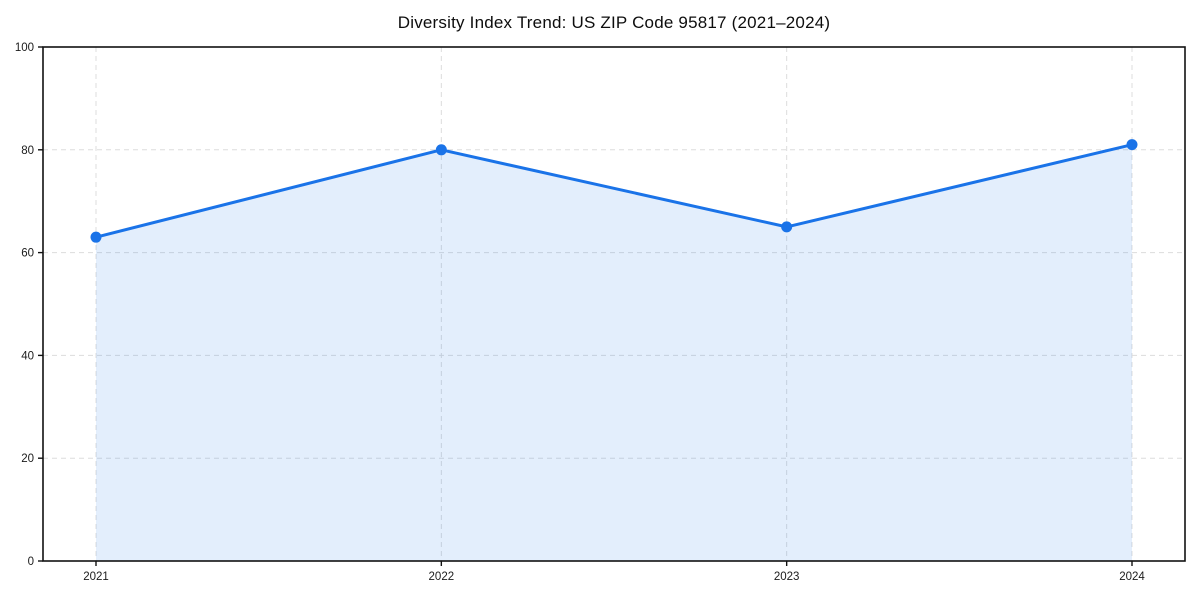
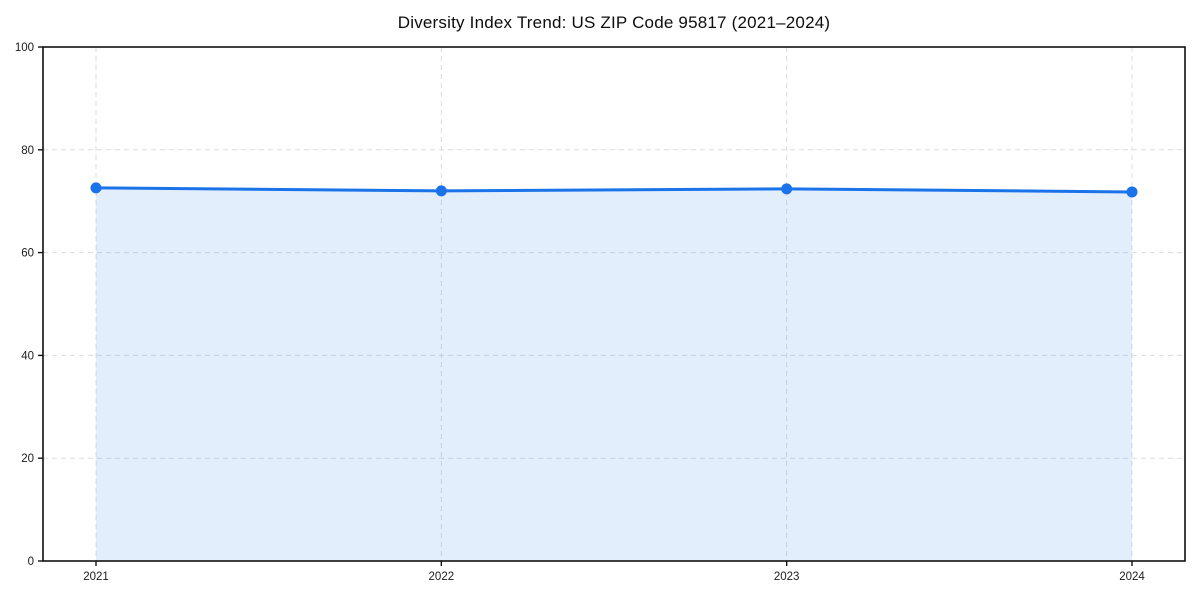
2021: 63 -> 73
2022: 80 -> 72
2023: 65 -> 72
2024: 81 -> 72
